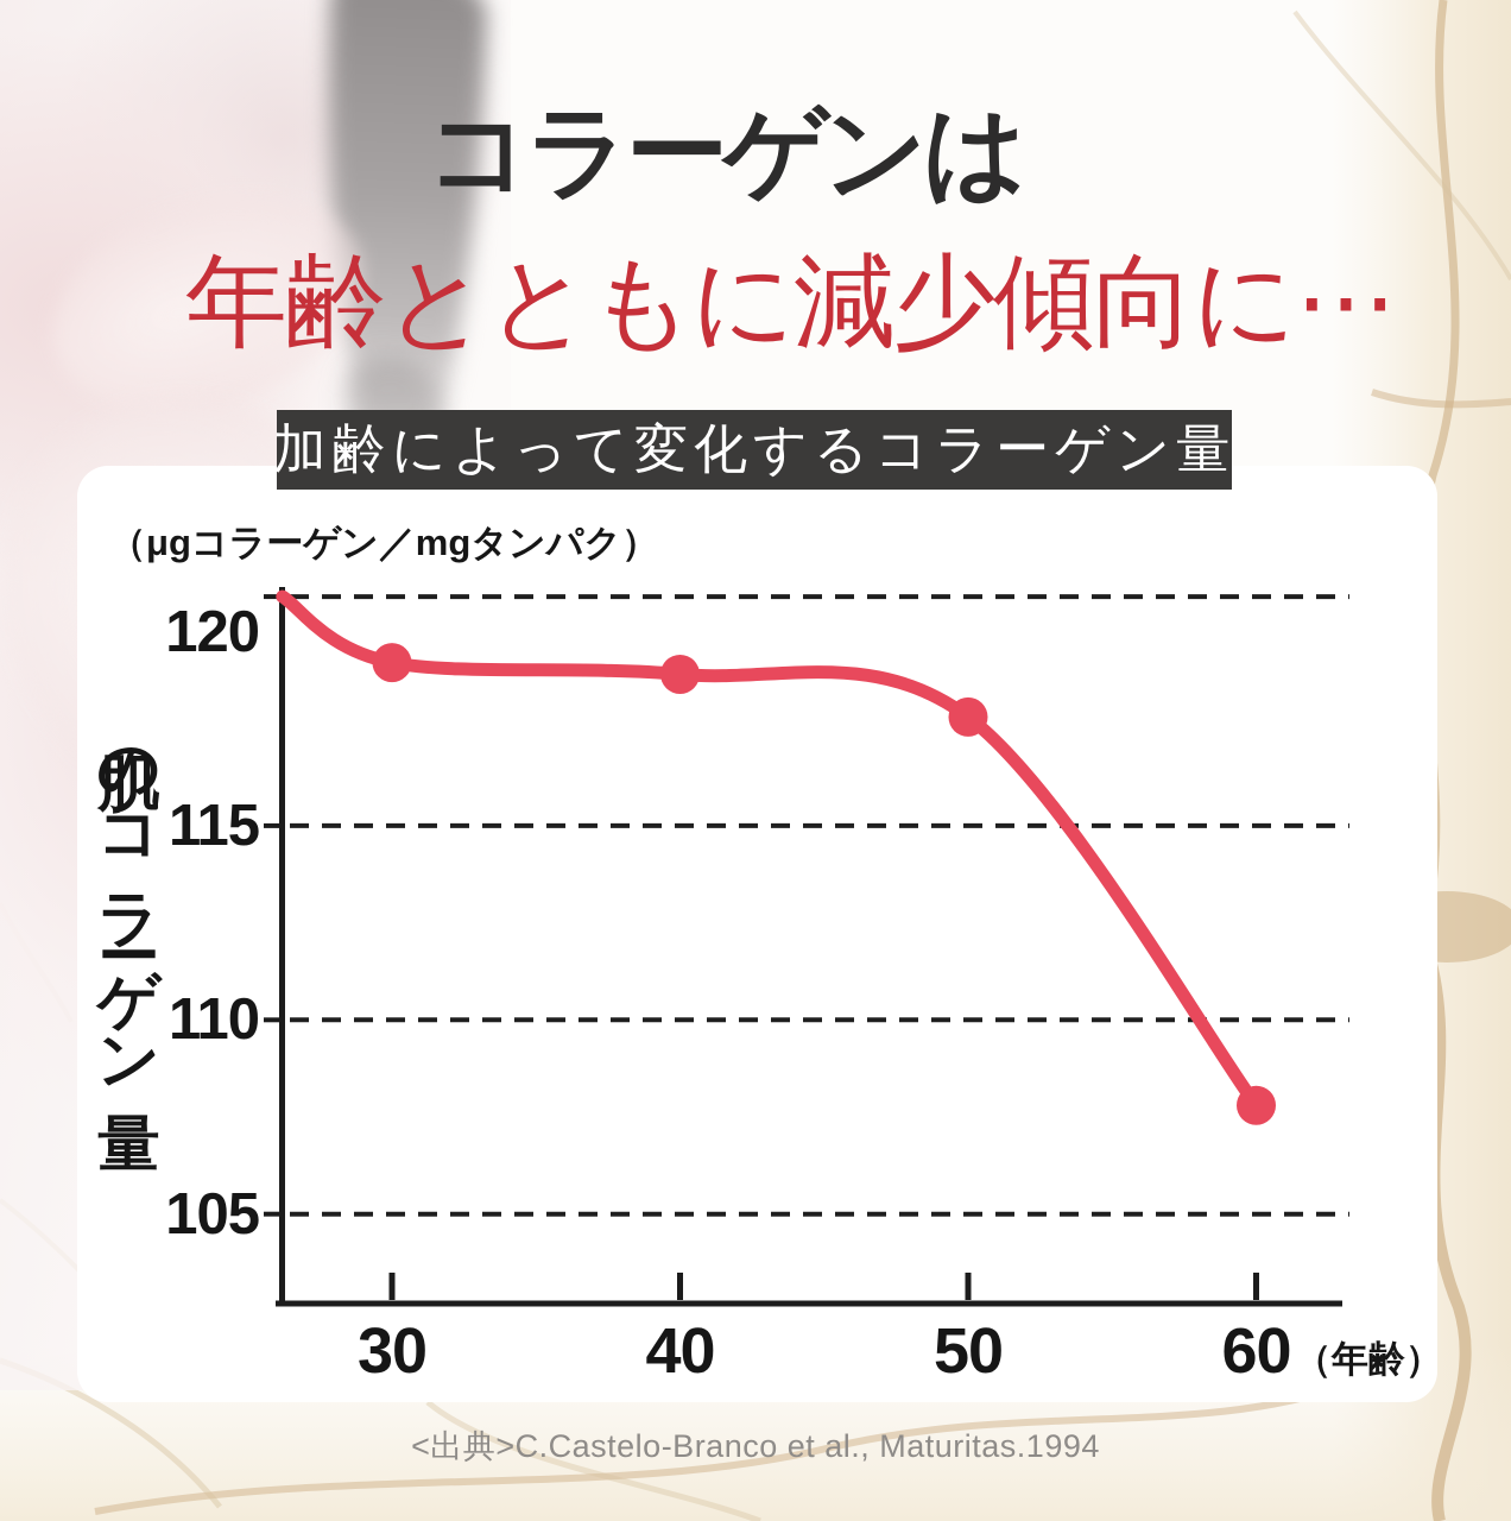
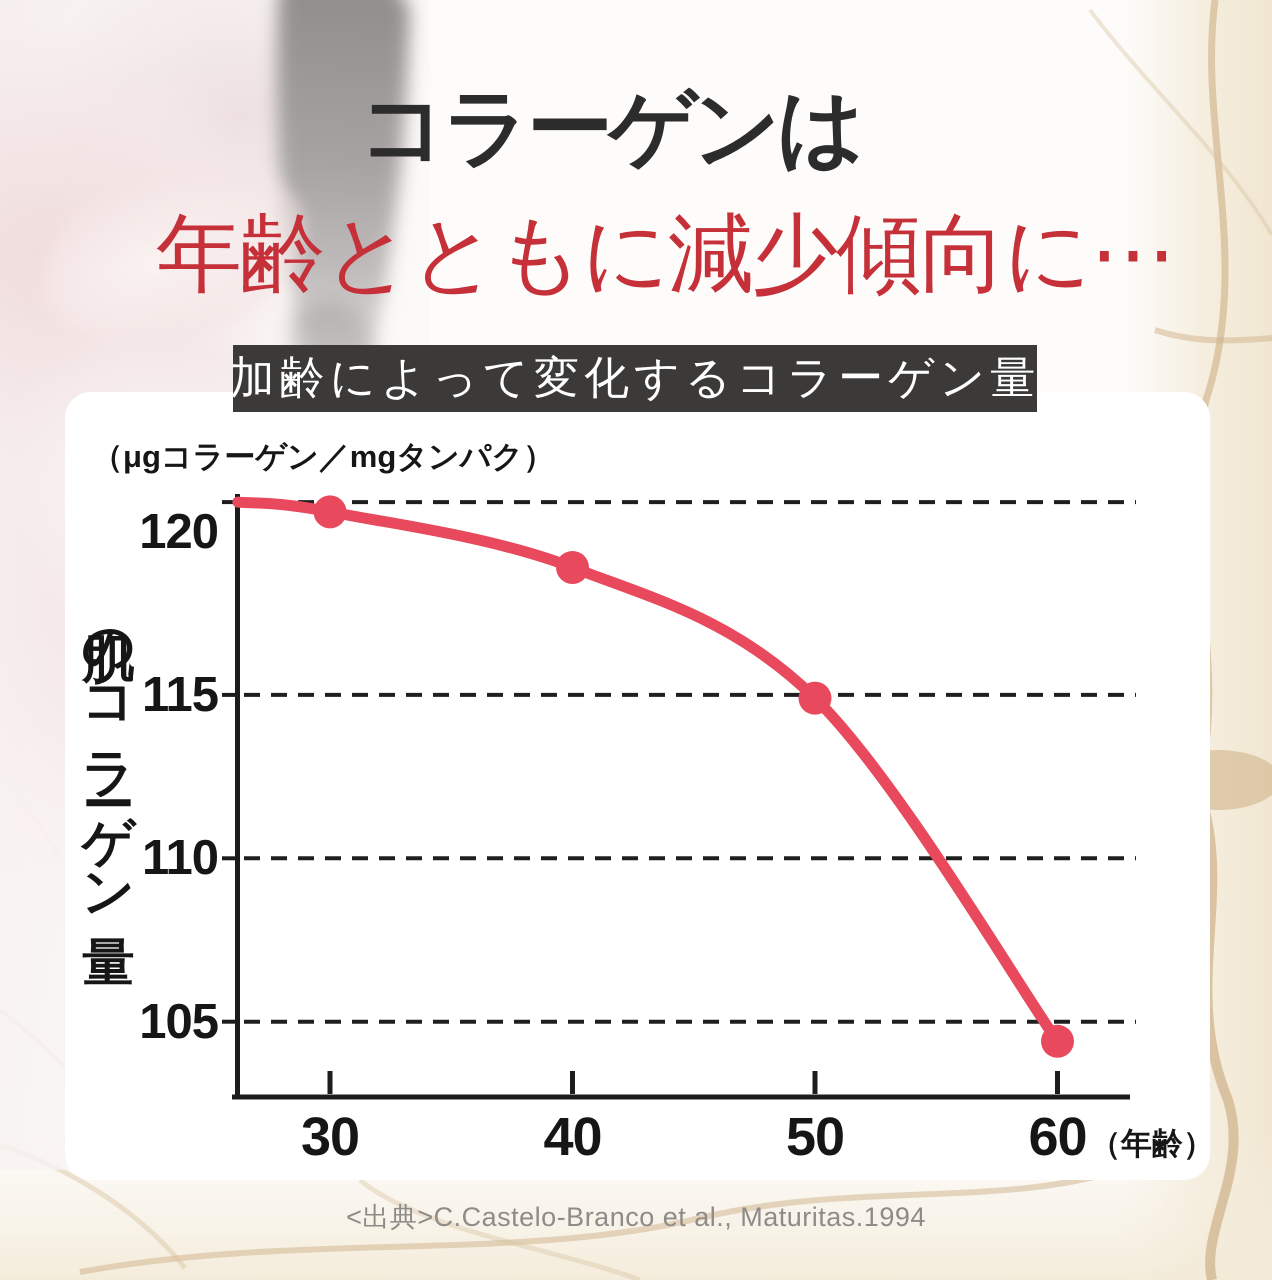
30: 119.2 -> 120.6
50: 117.8 -> 114.9
60: 107.8 -> 104.4
